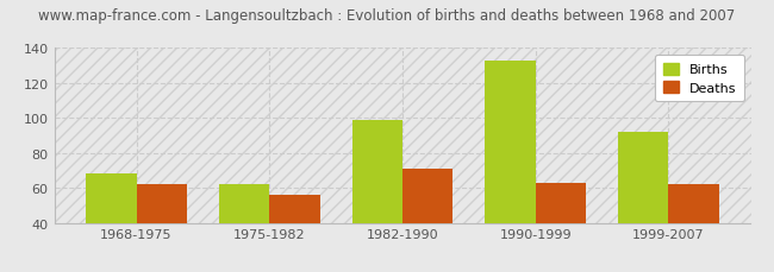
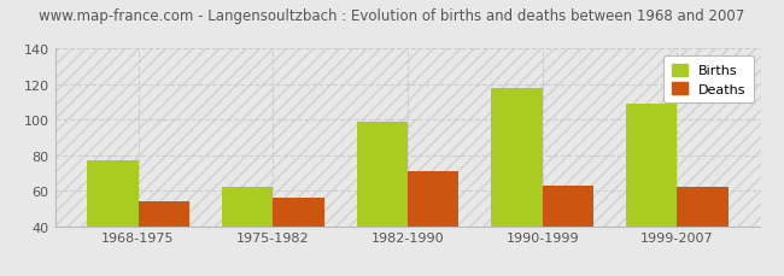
Births/1968-1975: 68 -> 77
Deaths/1968-1975: 62 -> 54
Births/1990-1999: 133 -> 118
Births/1999-2007: 92 -> 109
